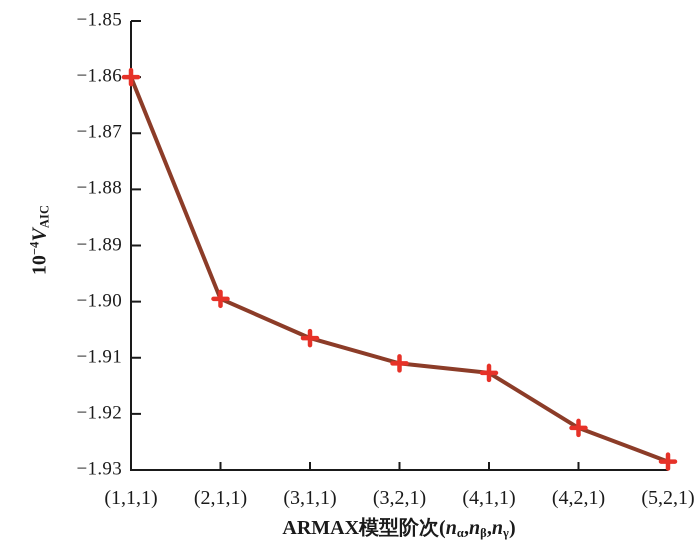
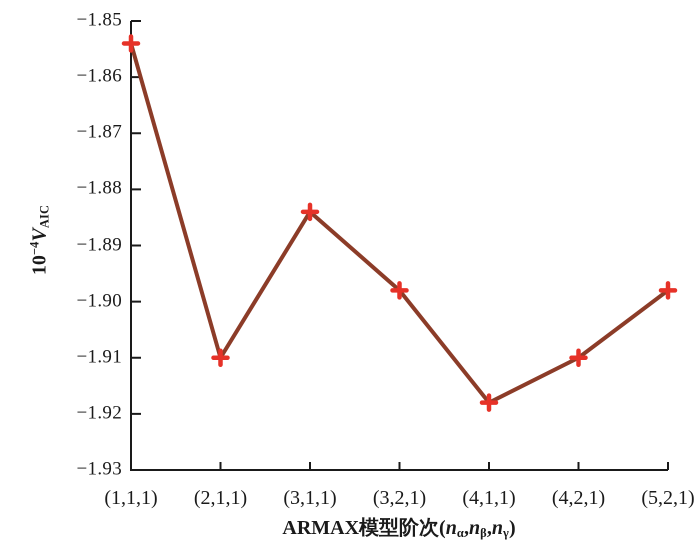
(1,1,1): -1.860 -> -1.854
(2,1,1): -1.899 -> -1.910
(3,1,1): -1.907 -> -1.884
(3,2,1): -1.911 -> -1.898
(4,1,1): -1.913 -> -1.918
(4,2,1): -1.923 -> -1.910
(5,2,1): -1.929 -> -1.898
